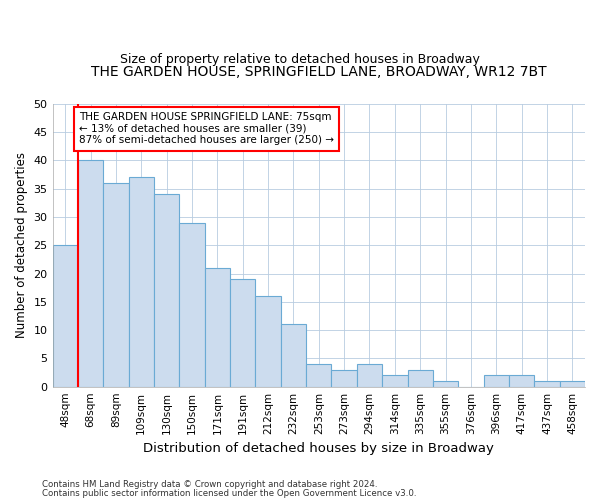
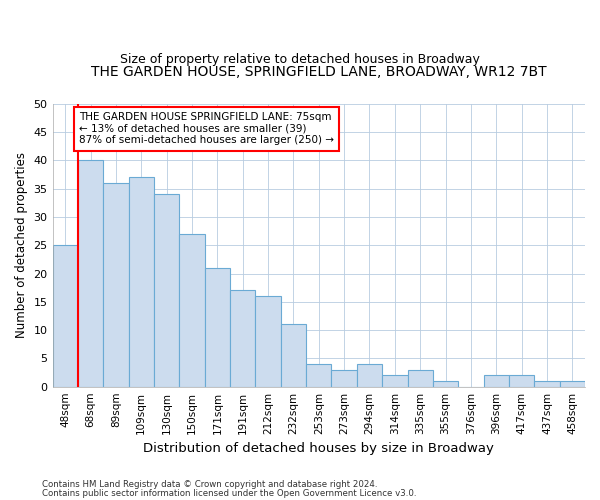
150sqm: 29 -> 27
191sqm: 19 -> 17
